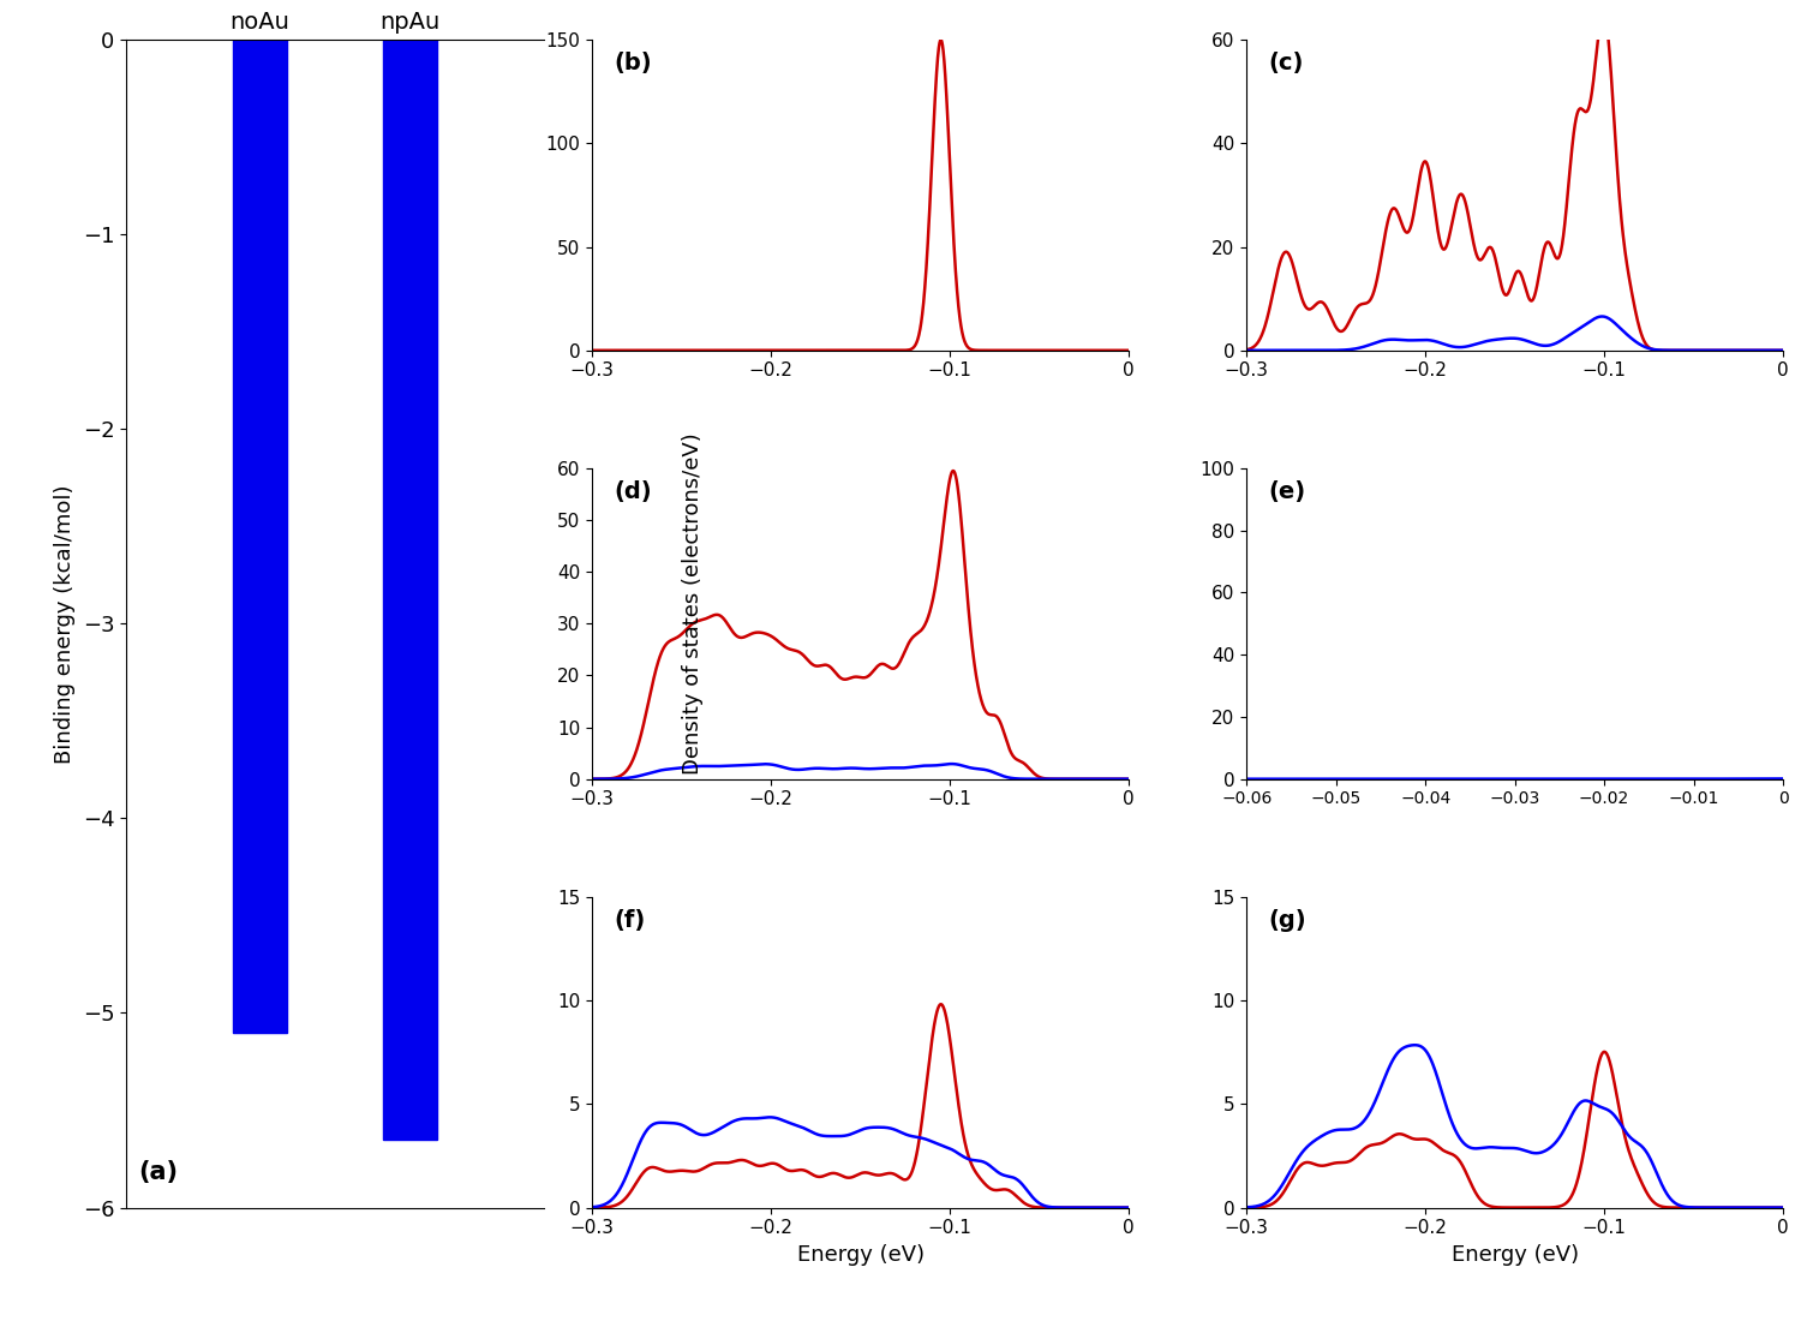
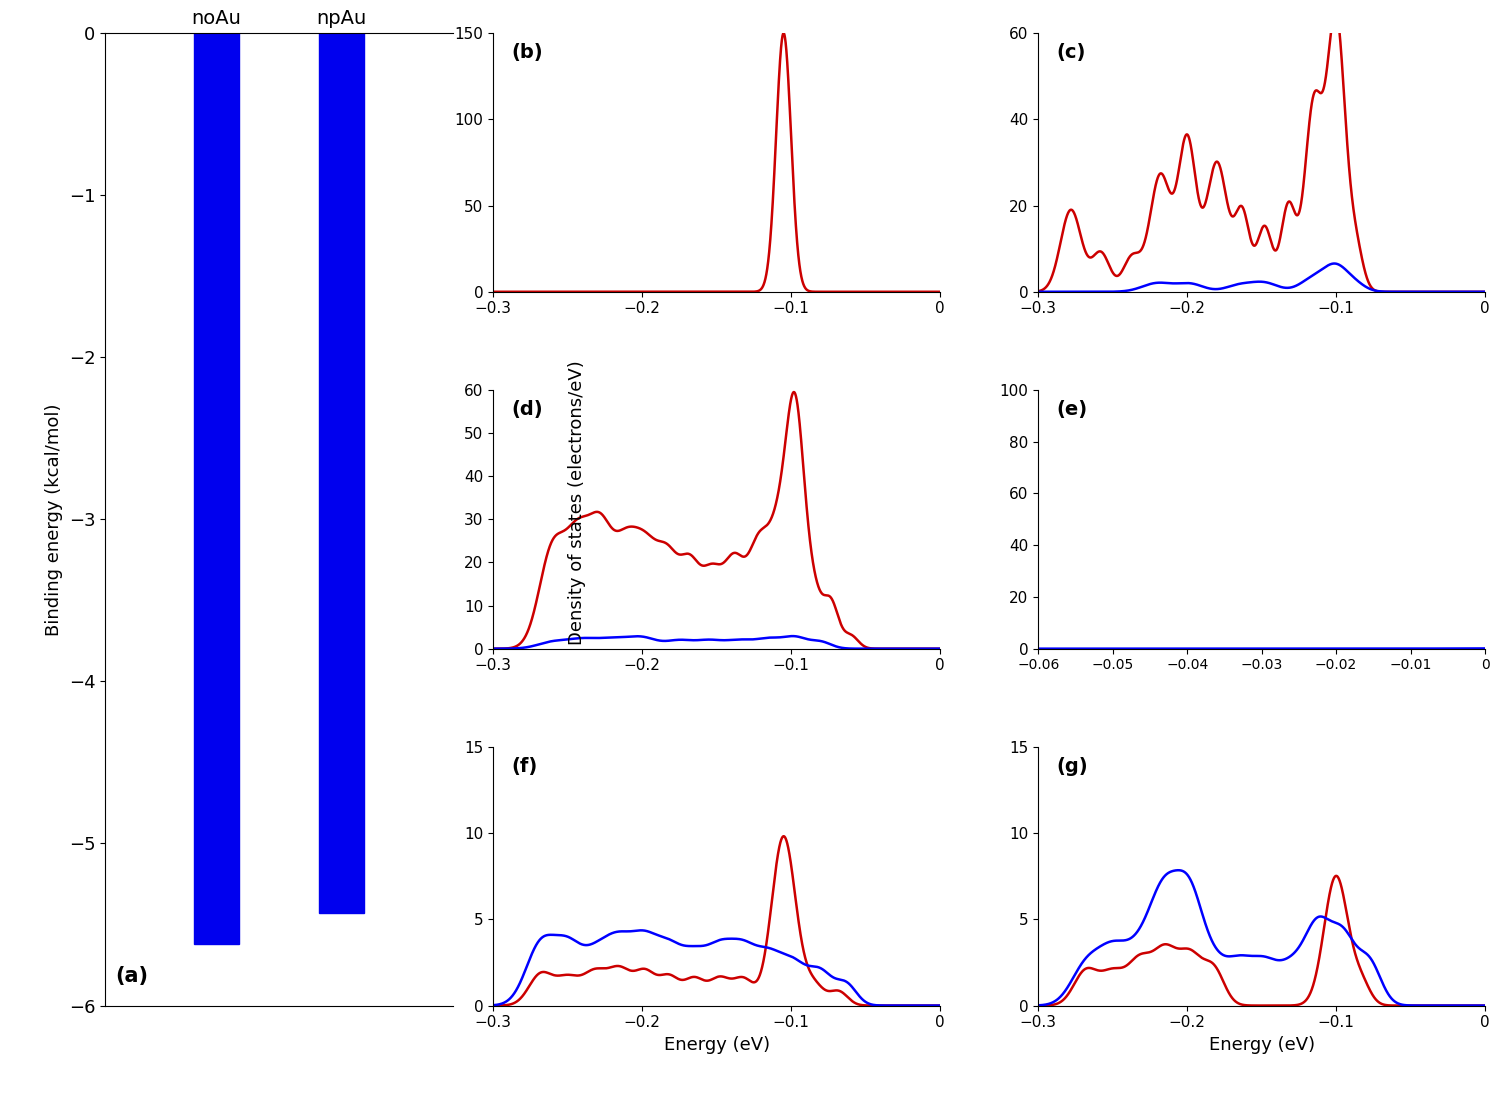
noAu: -5.10 -> -5.62
npAu: -5.65 -> -5.43
